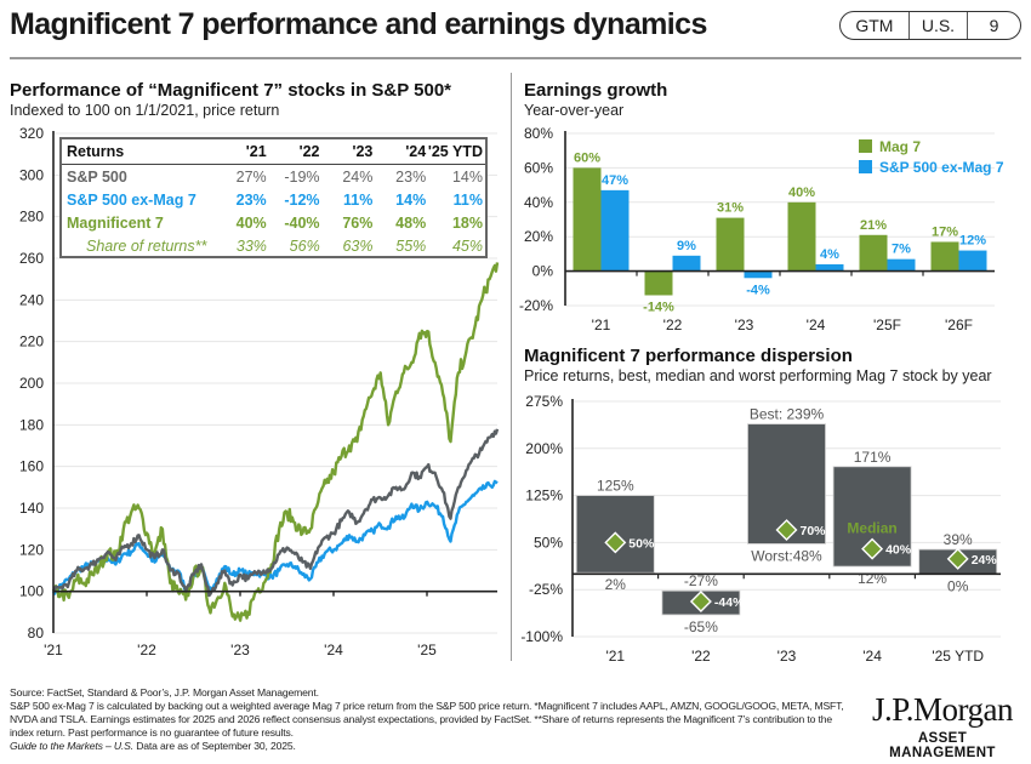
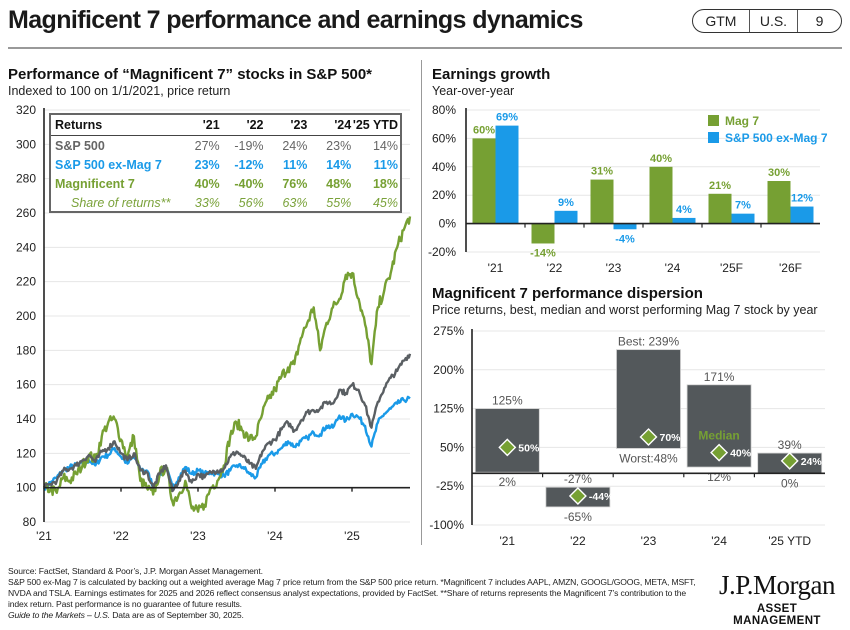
Earnings growth/S&P 500 ex-Mag 7/'21: 47% -> 69%
Earnings growth/Mag 7/'26F: 17% -> 30%
